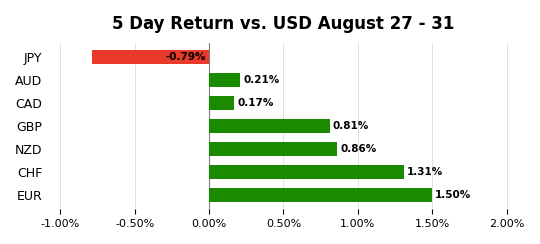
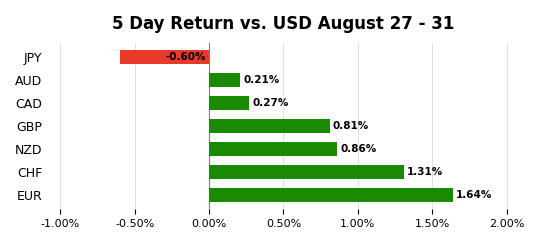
JPY: -0.79% -> -0.60%
CAD: 0.17% -> 0.27%
EUR: 1.50% -> 1.64%
